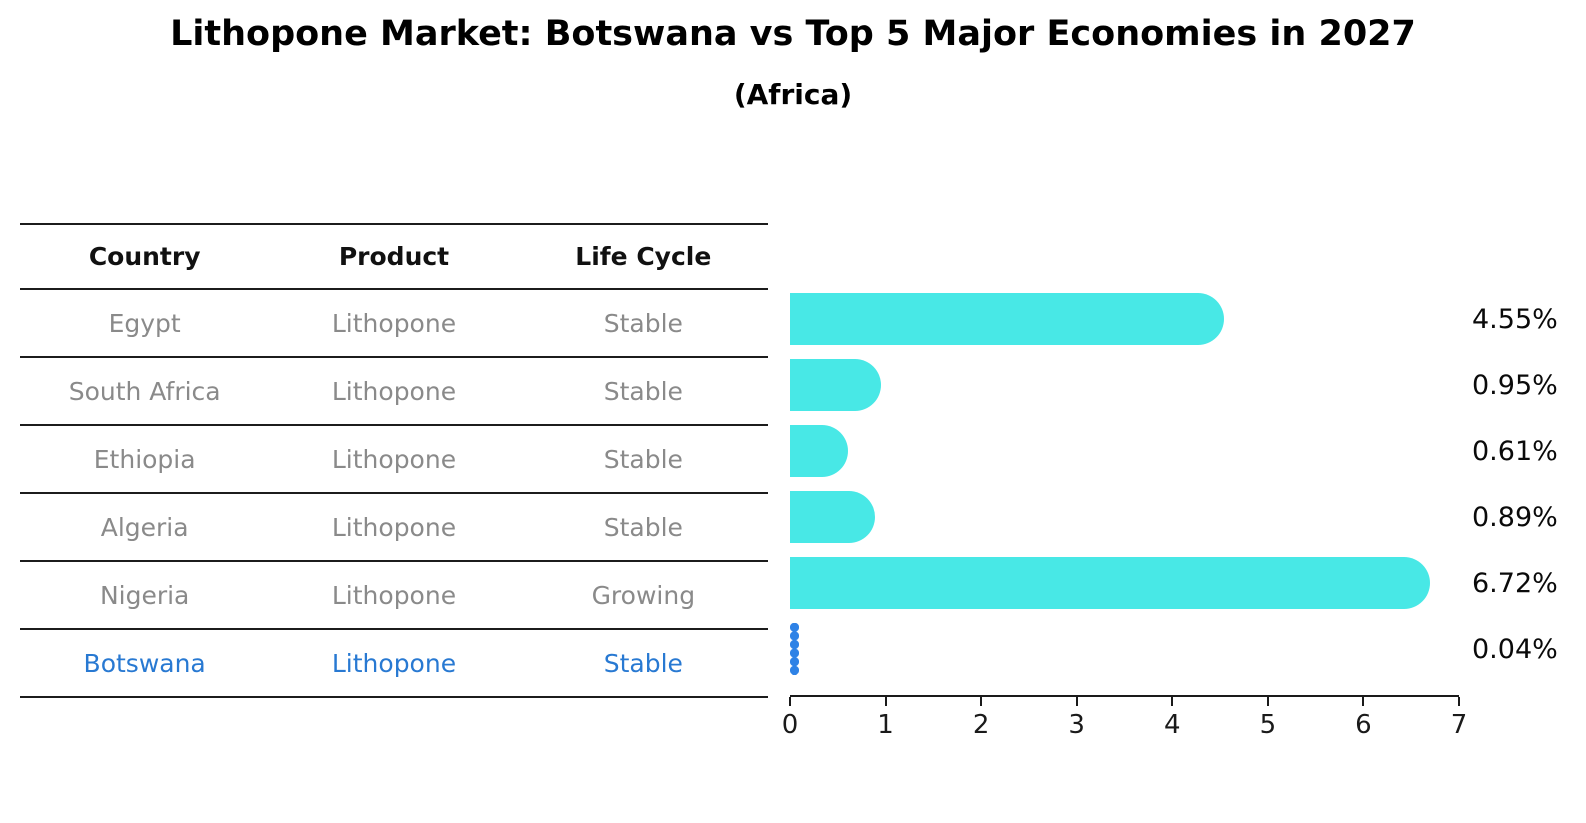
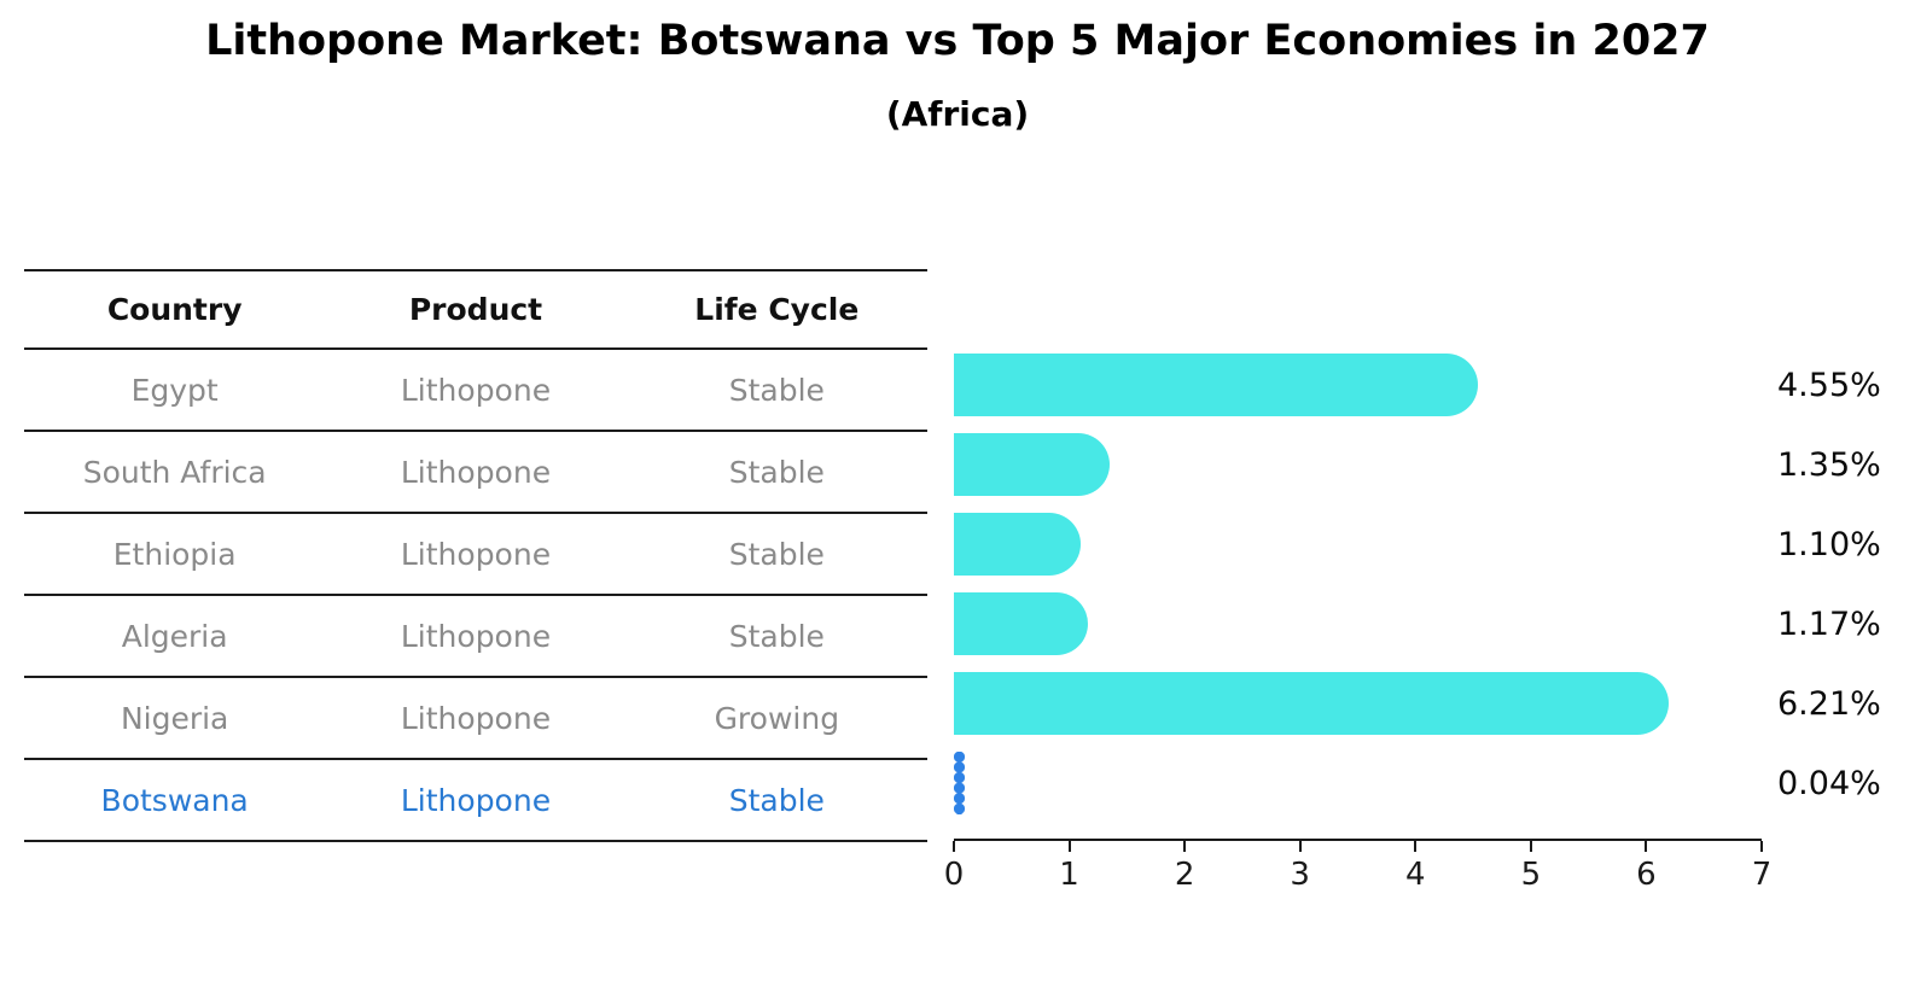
South Africa: 0.95% -> 1.35%
Ethiopia: 0.61% -> 1.10%
Algeria: 0.89% -> 1.17%
Nigeria: 6.72% -> 6.21%
